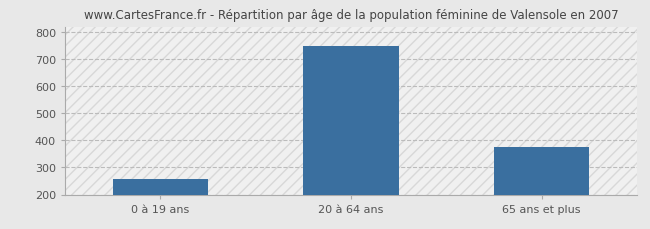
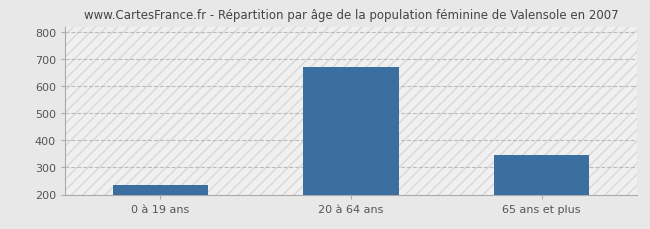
0 à 19 ans: 258 -> 235
20 à 64 ans: 748 -> 670
65 ans et plus: 376 -> 345
